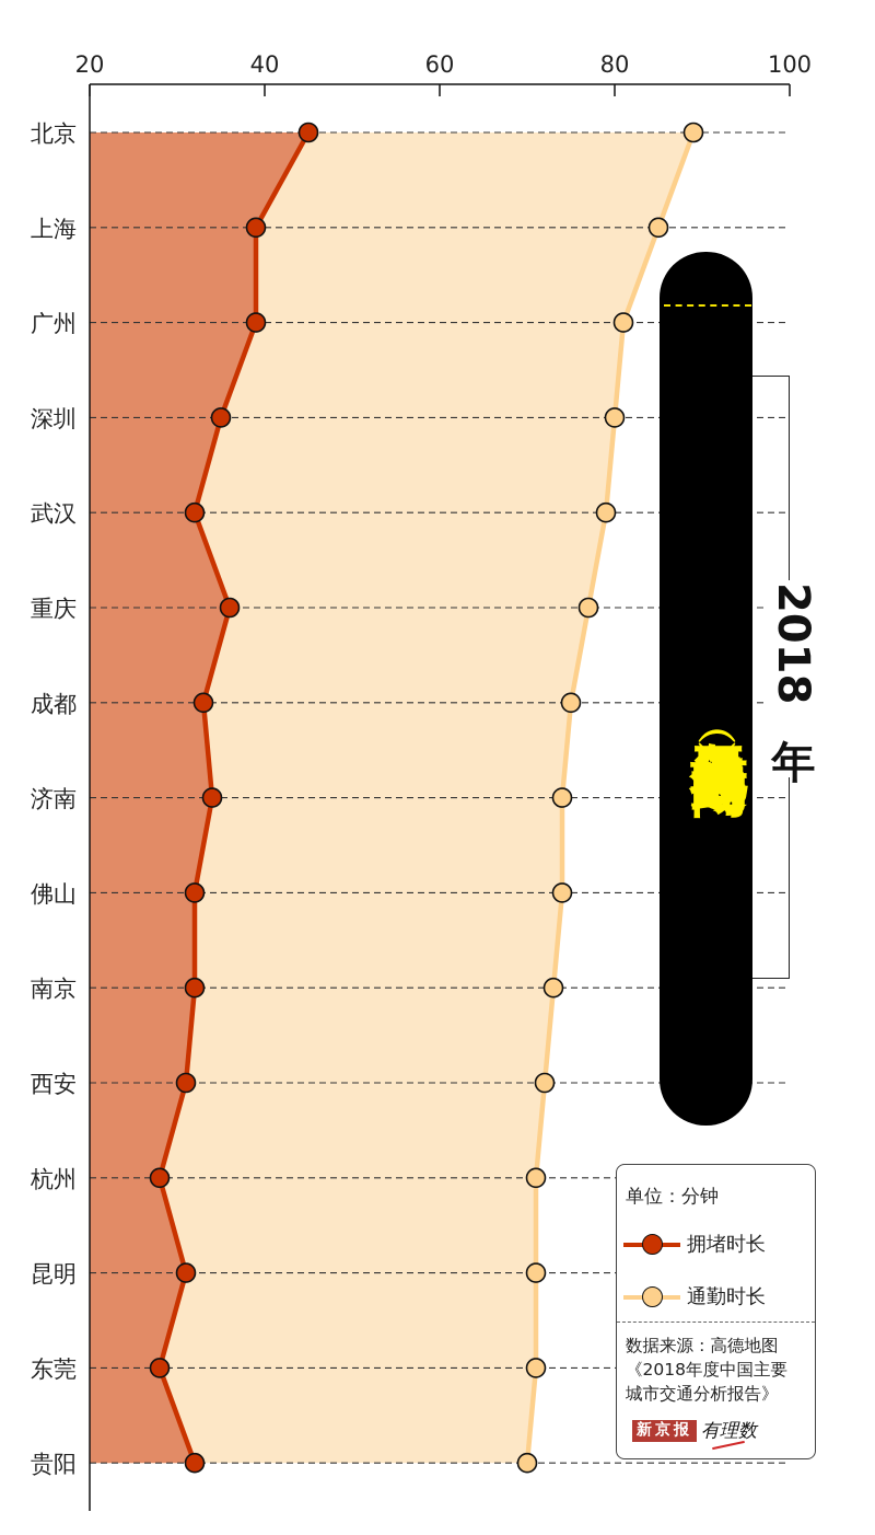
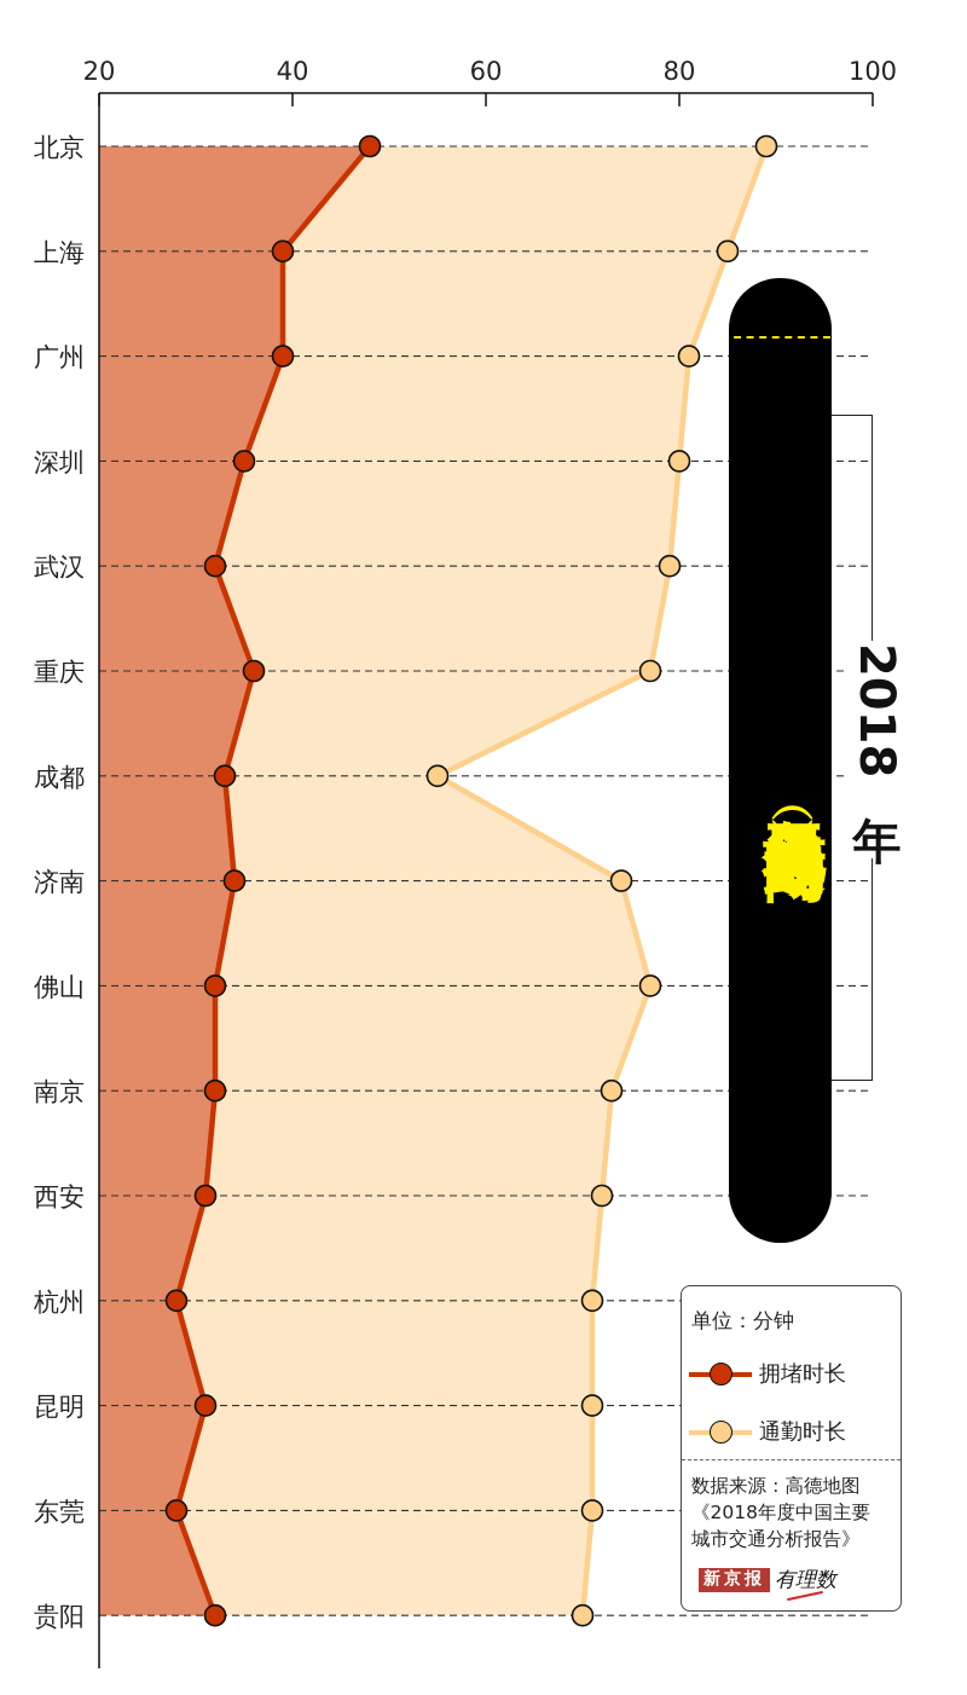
拥堵时长/北京: 45 -> 48
通勤时长/成都: 75 -> 55
通勤时长/佛山: 74 -> 77
